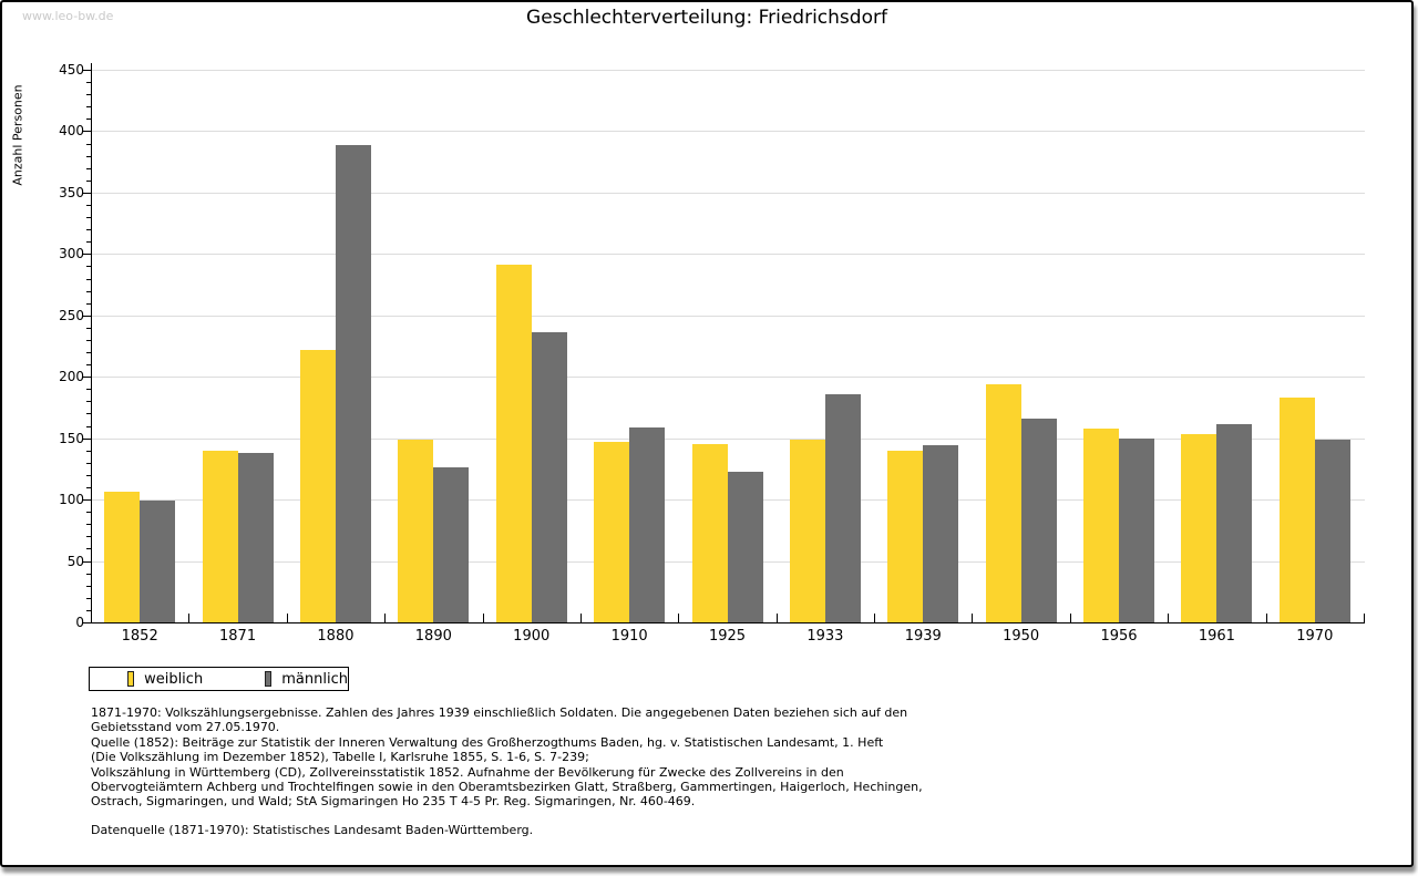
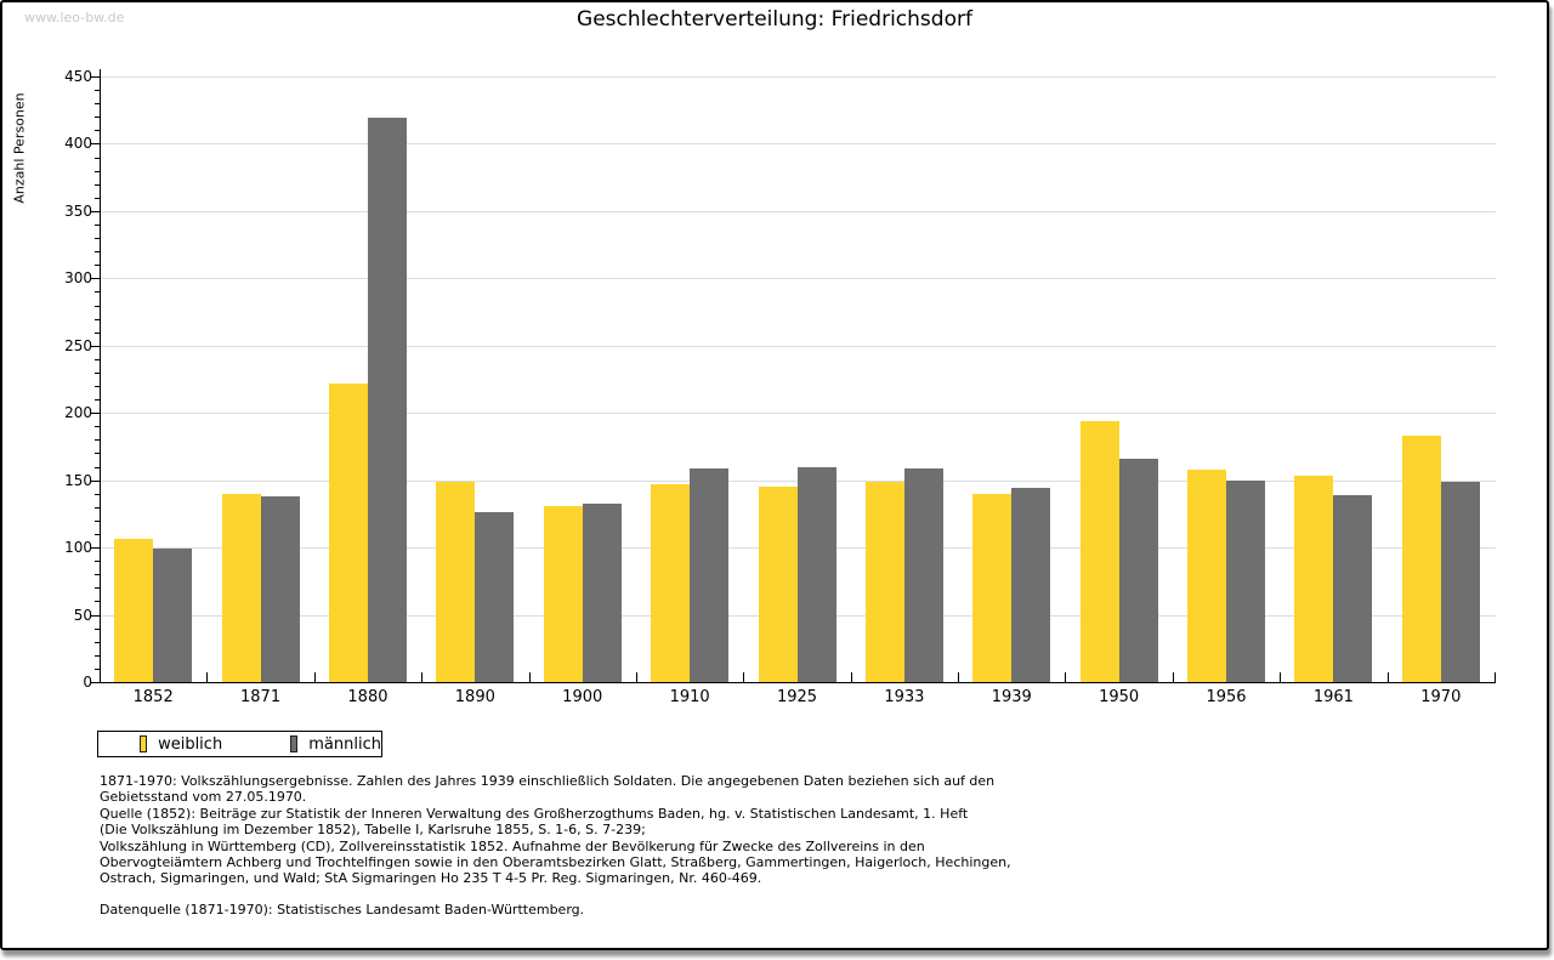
männlich/1880: 389 -> 419
weiblich/1900: 291 -> 131
männlich/1900: 236 -> 133
männlich/1925: 123 -> 160
männlich/1933: 186 -> 159
männlich/1961: 161 -> 139
